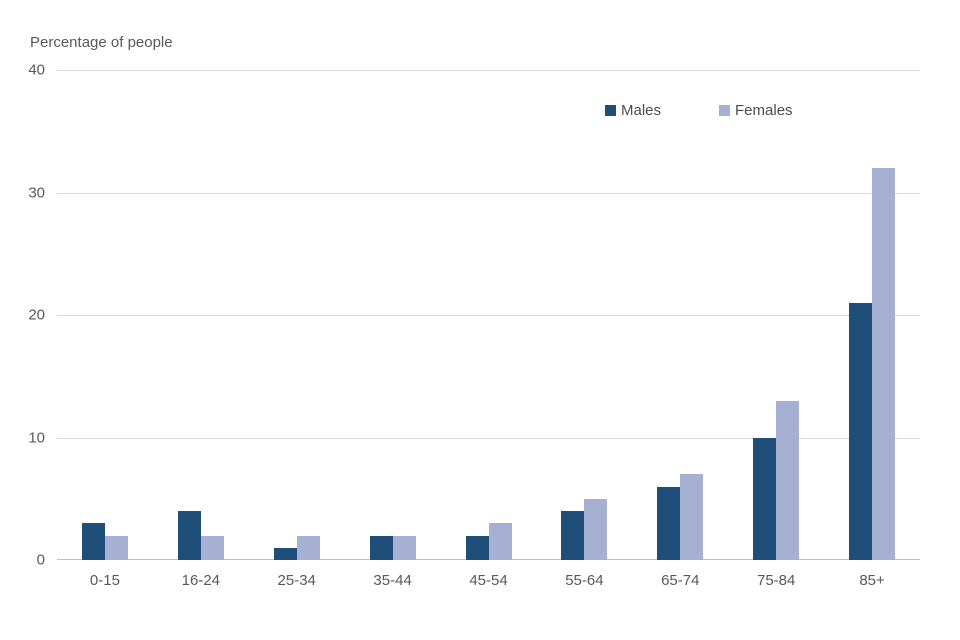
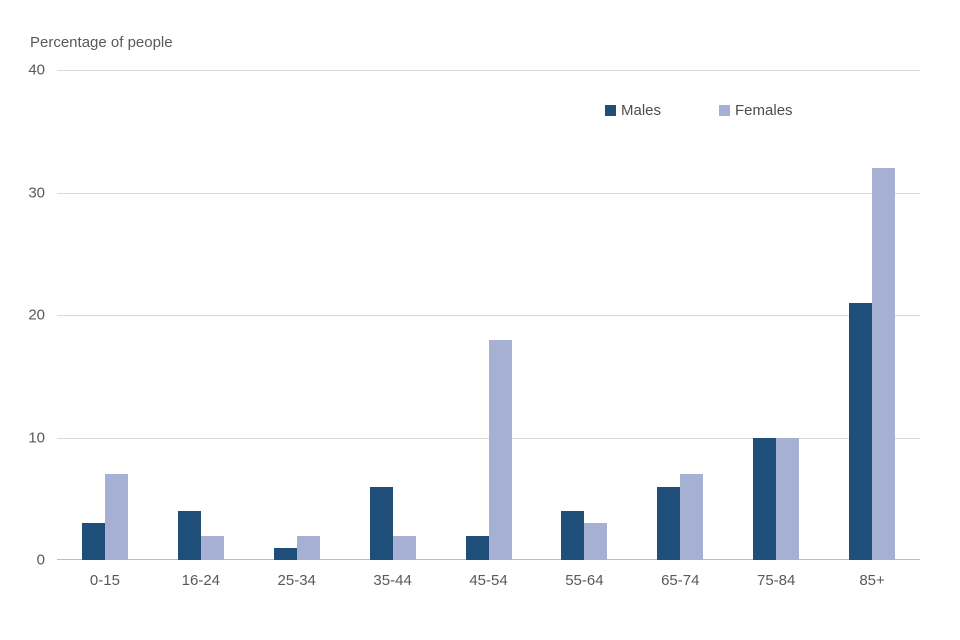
Females/0-15: 2 -> 7
Males/35-44: 2 -> 6
Females/45-54: 3 -> 18
Females/55-64: 5 -> 3
Females/75-84: 13 -> 10
